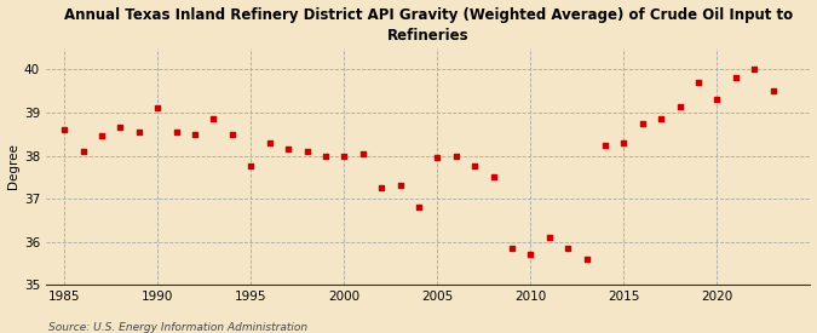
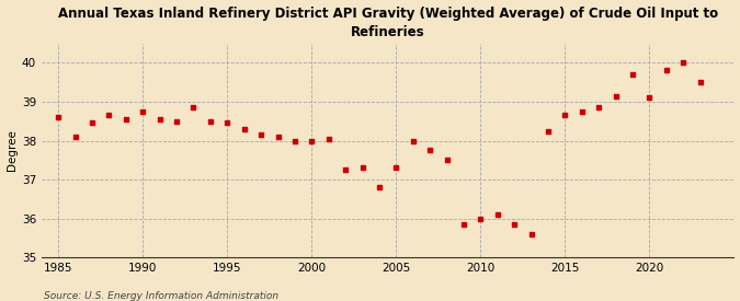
1990: 39.10 -> 38.75
1995: 37.75 -> 38.45
2005: 37.95 -> 37.30
2010: 35.70 -> 36.00
2015: 38.30 -> 38.65
2020: 39.30 -> 39.10
